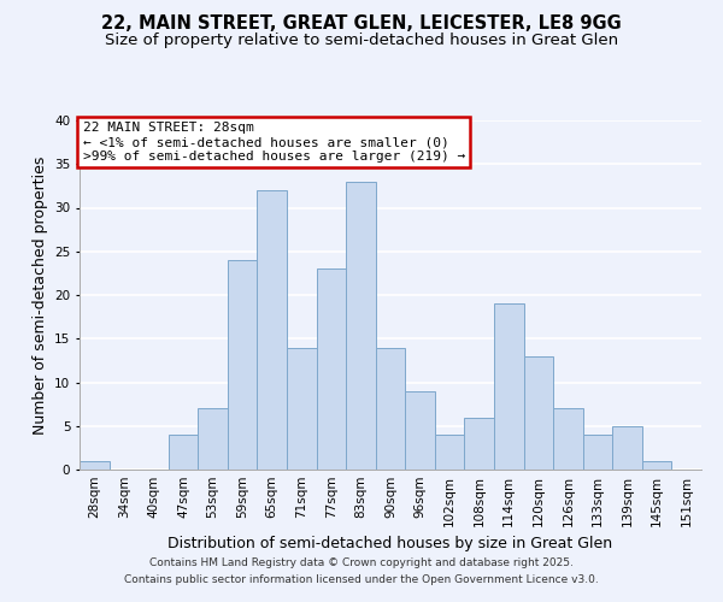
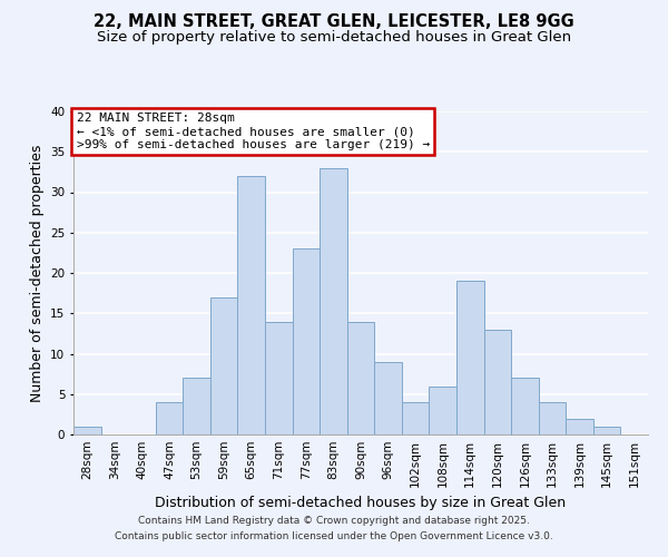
59sqm: 24 -> 17
139sqm: 5 -> 2
